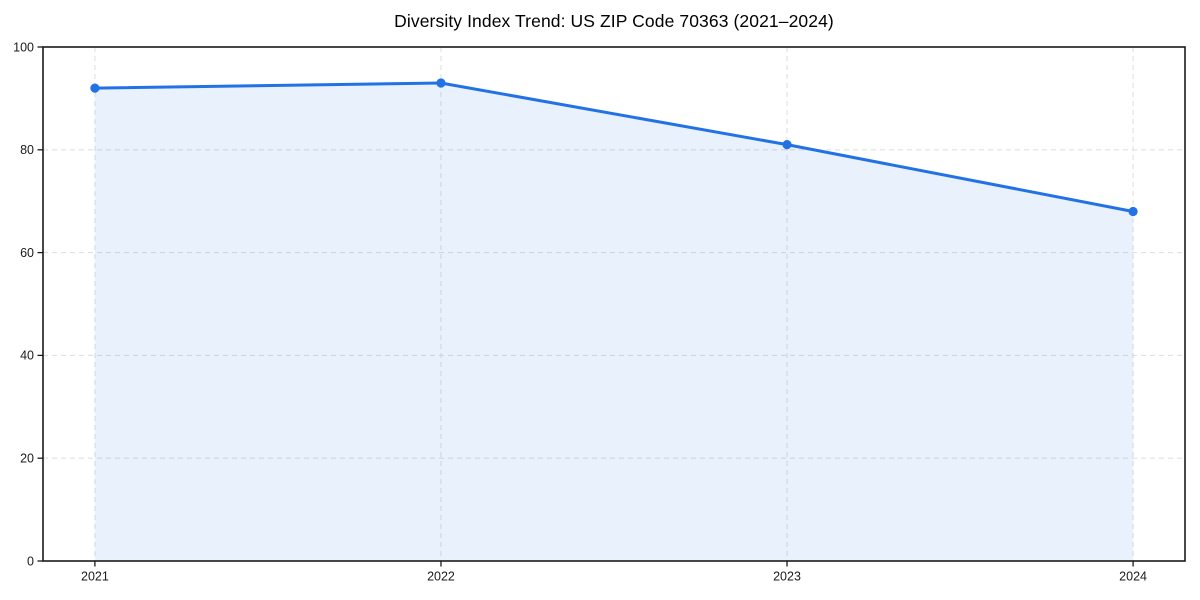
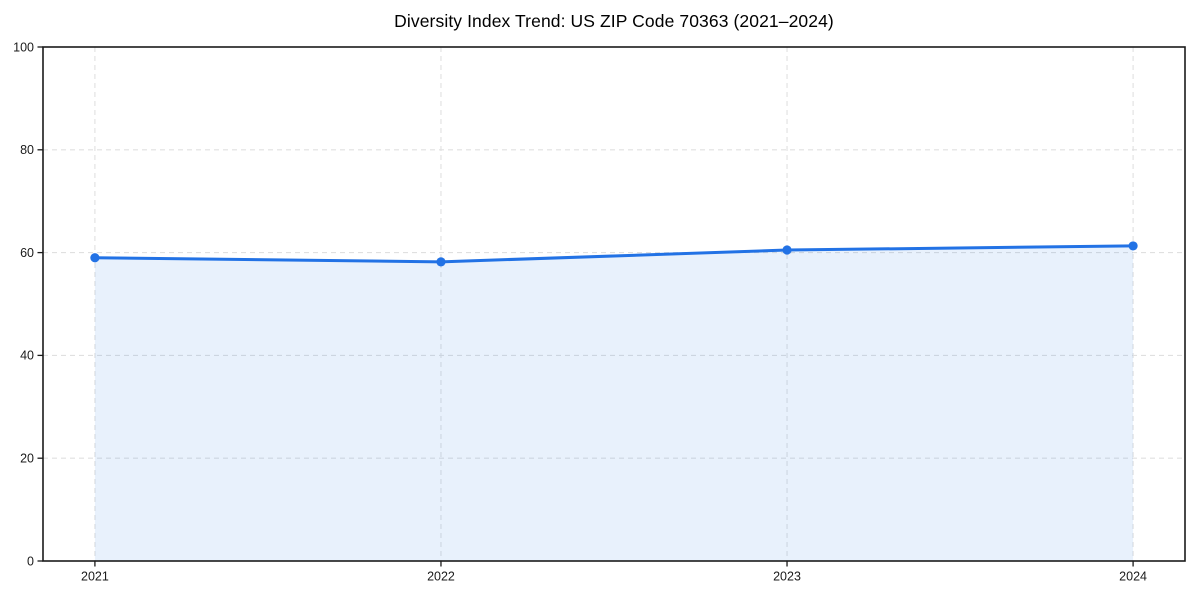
2021: 92 -> 59
2022: 93 -> 58
2023: 81 -> 60
2024: 68 -> 61
